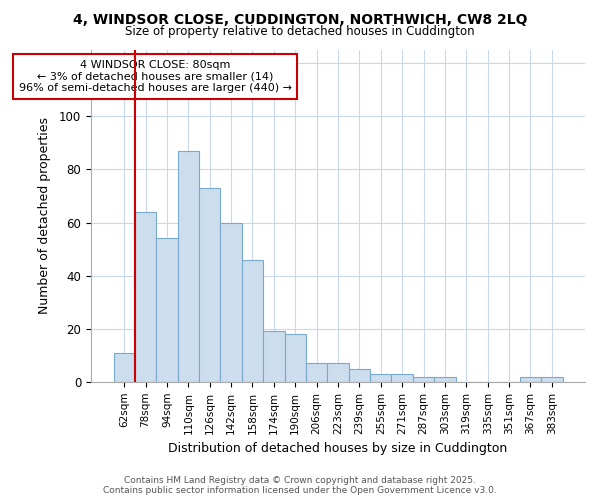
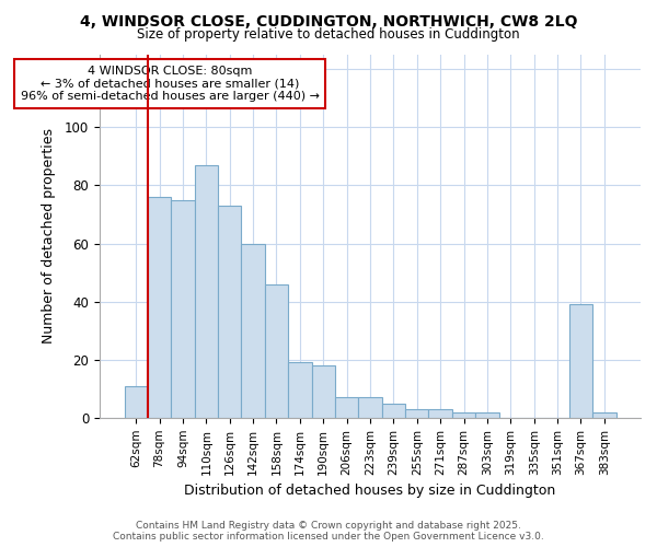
78sqm: 64 -> 76
94sqm: 54 -> 75
367sqm: 2 -> 39
